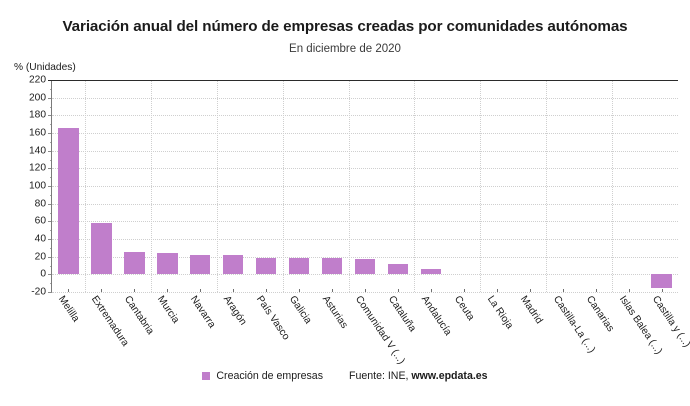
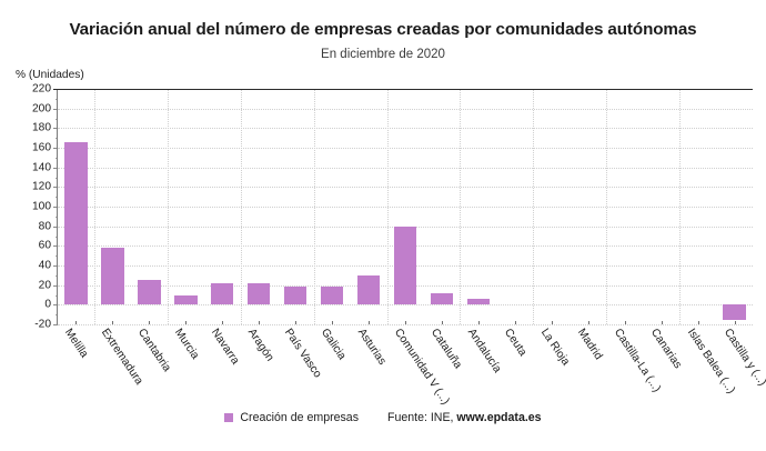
Murcia: 20 -> 10
Asturias: 20 -> 30
Comunidad V (...): 20 -> 80
